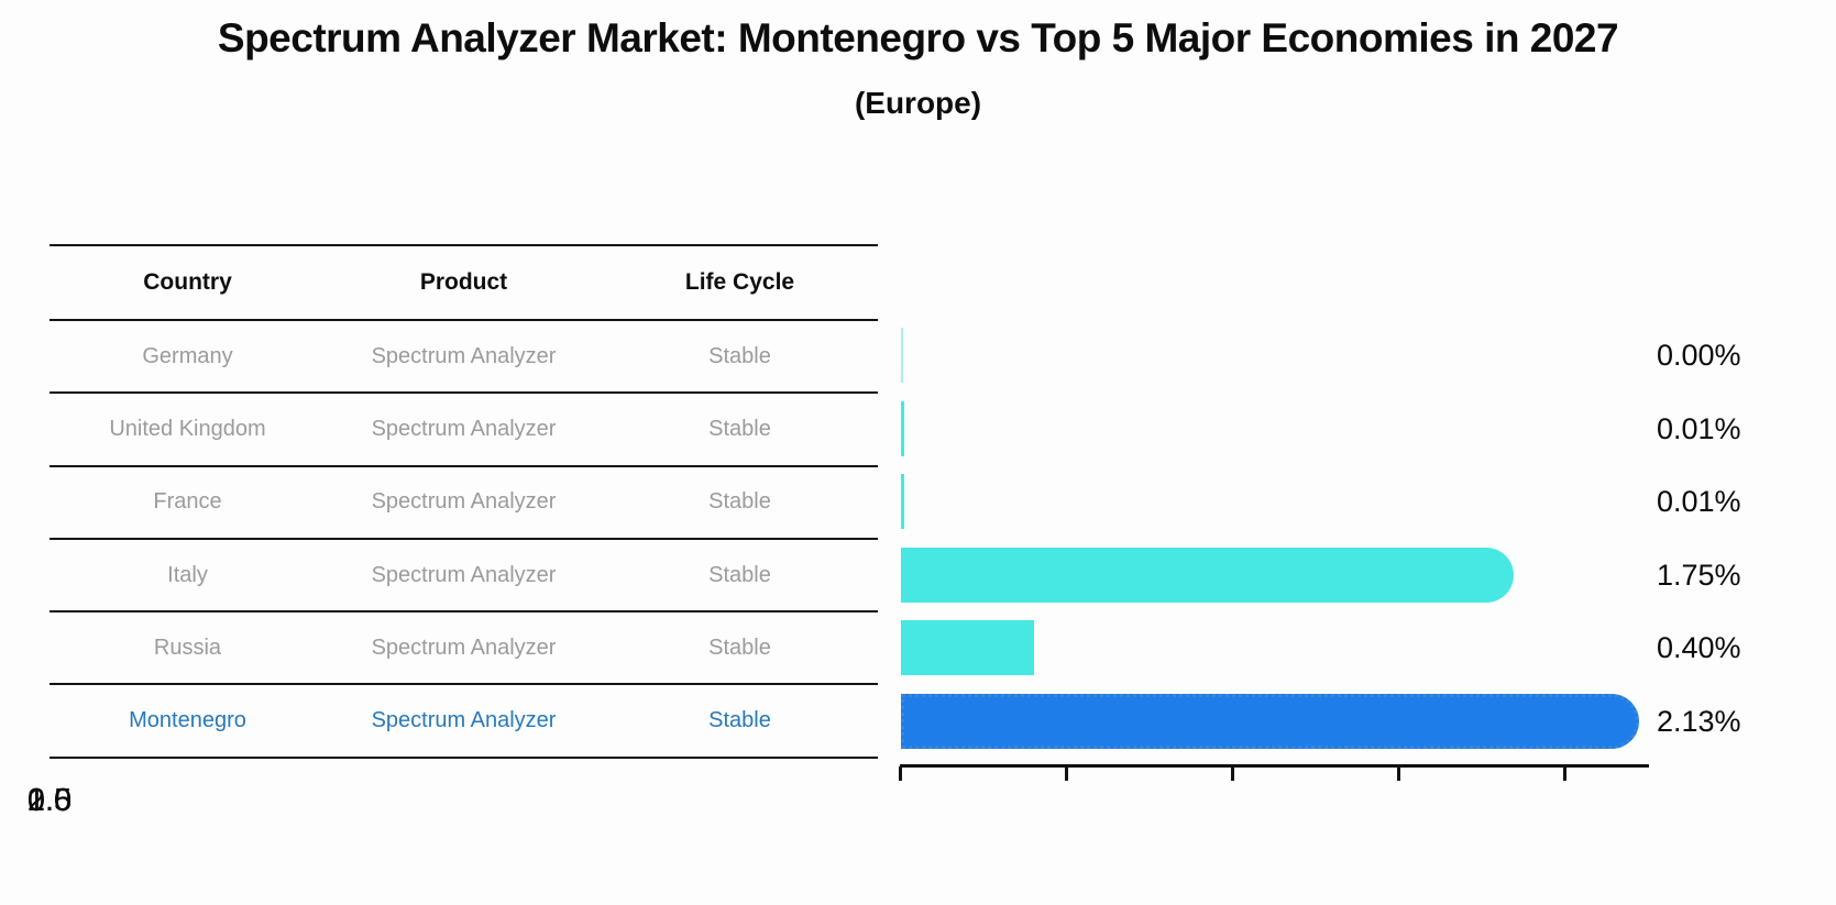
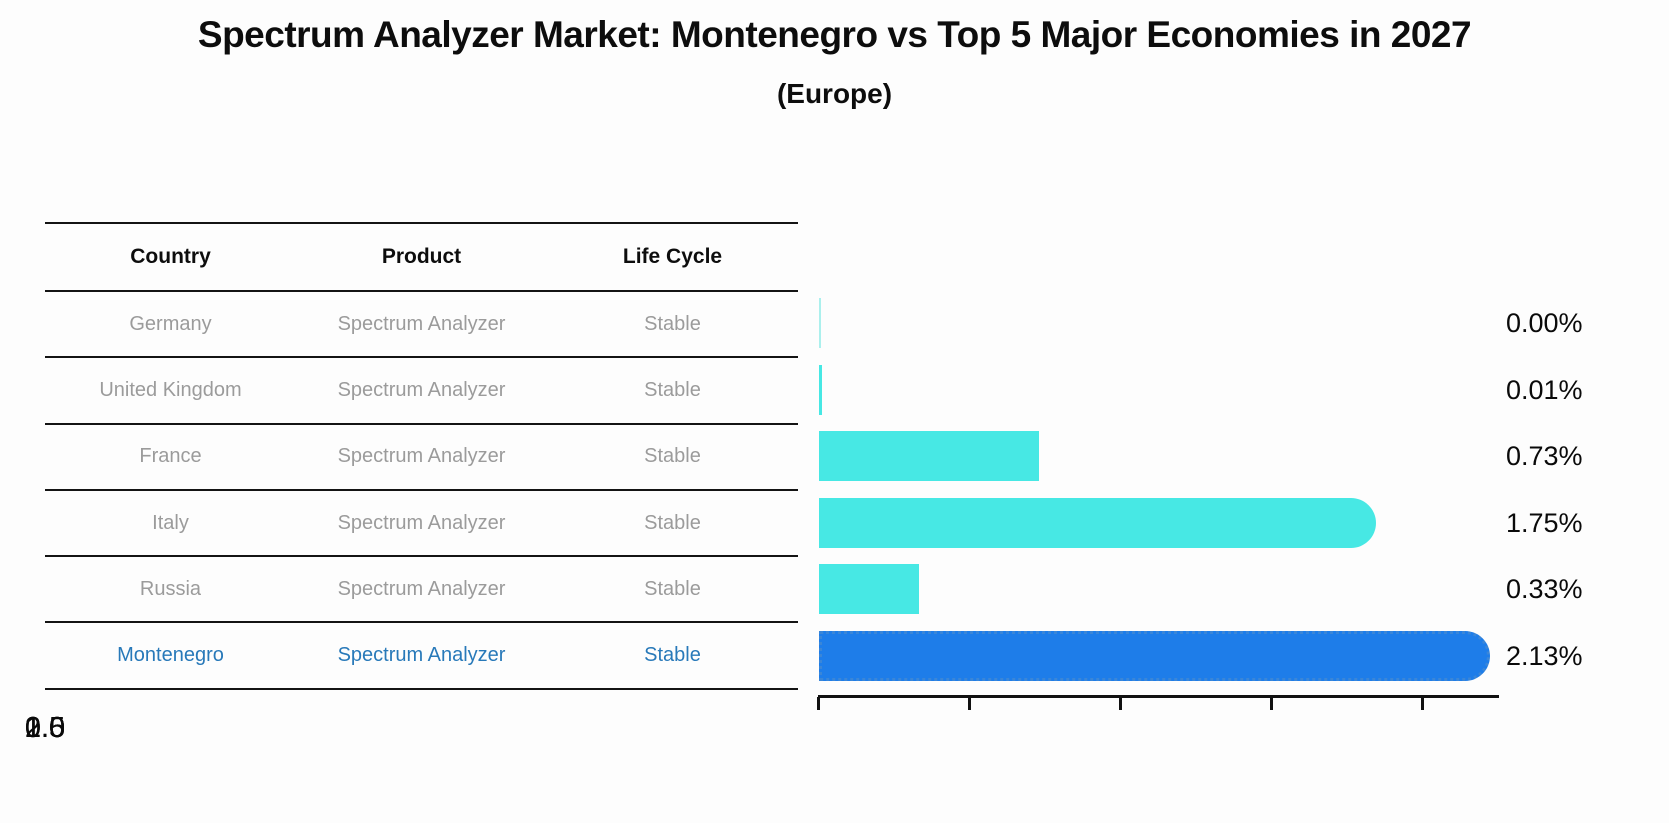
France: 0.01% -> 0.73%
Russia: 0.40% -> 0.33%
